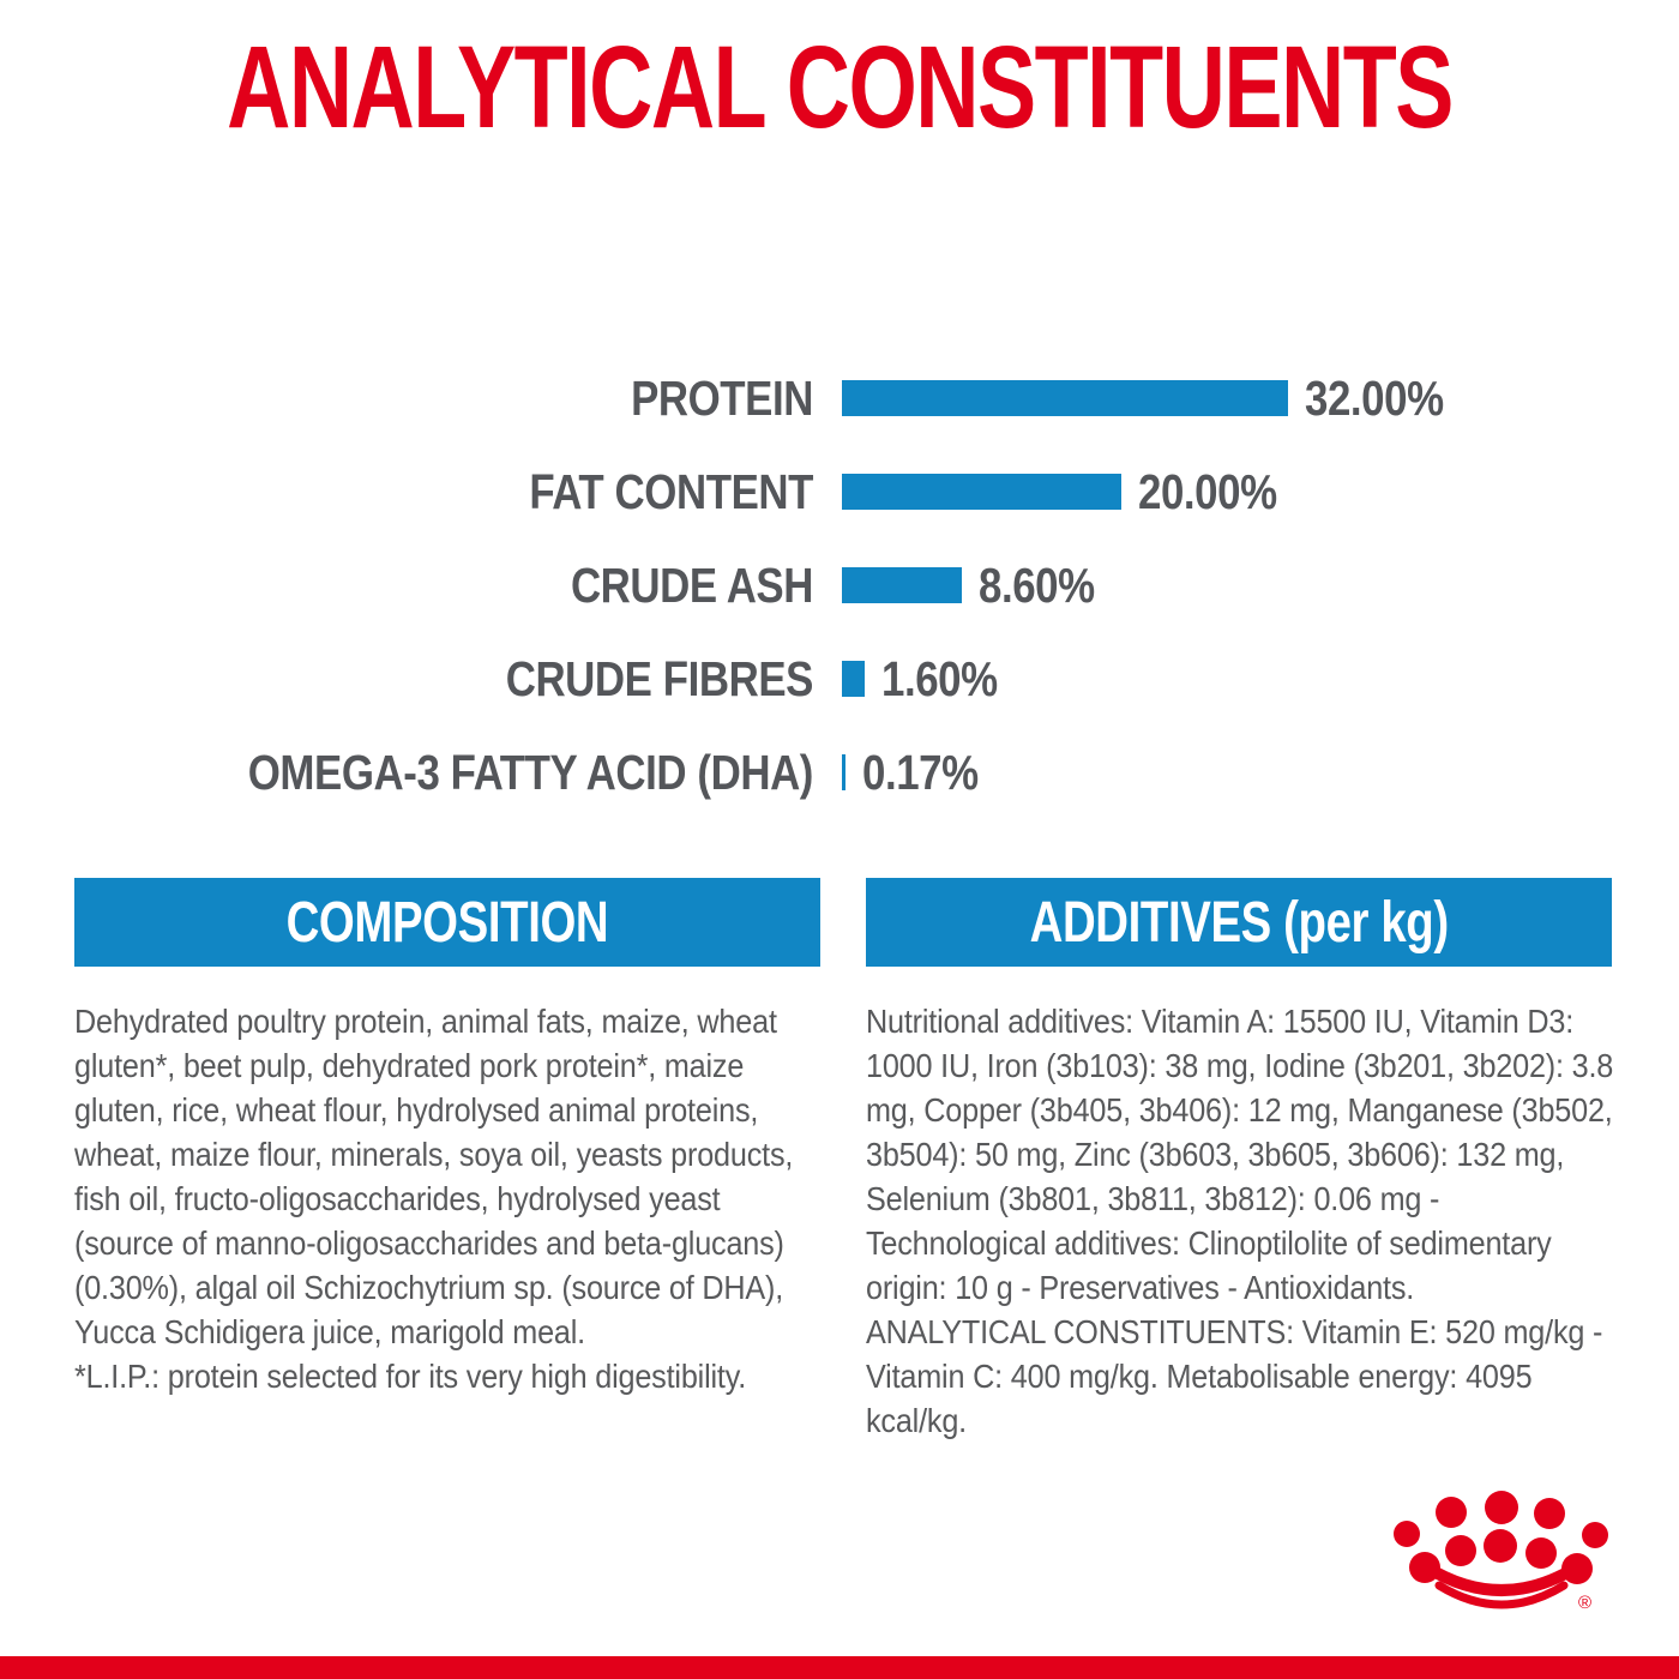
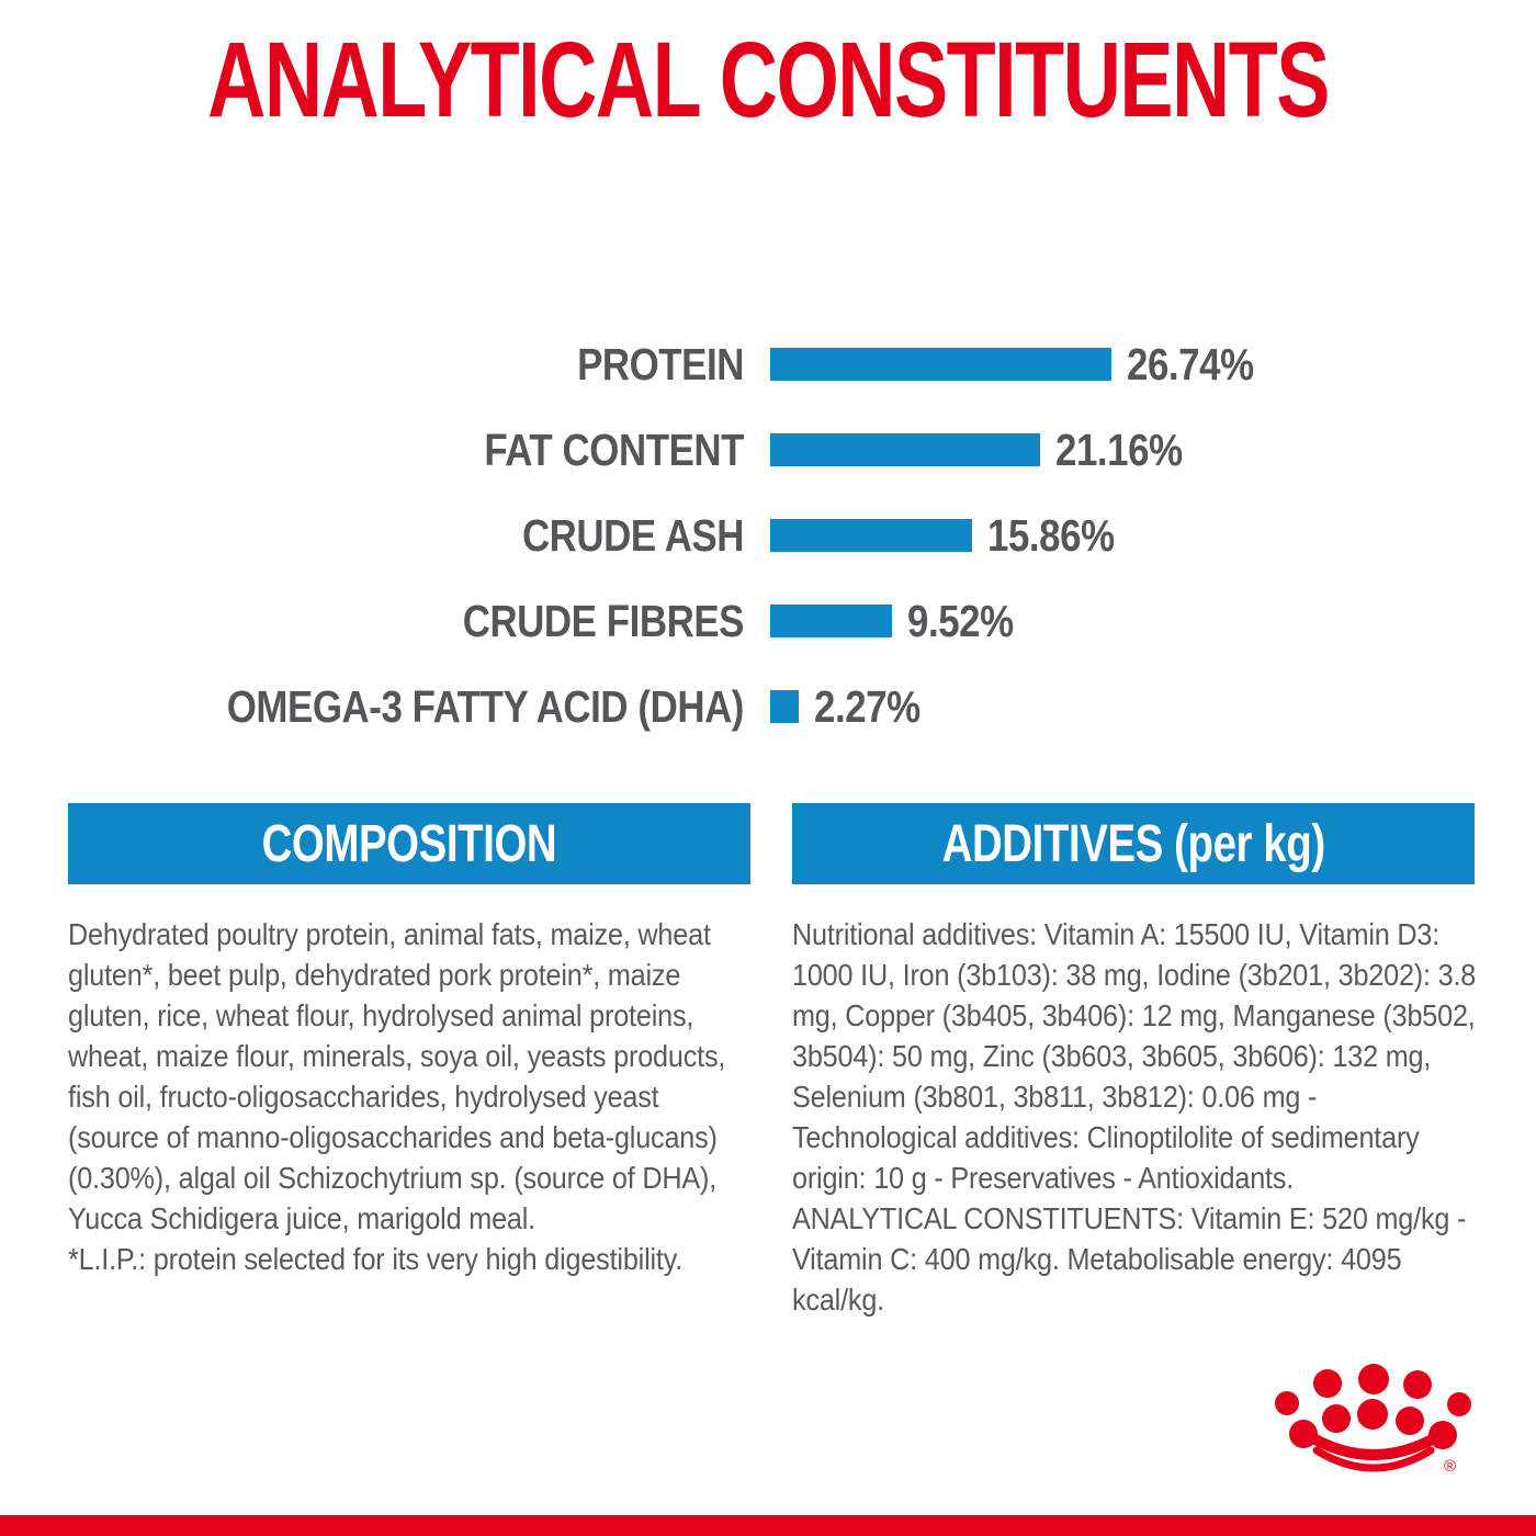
PROTEIN: 32.00% -> 26.74%
FAT CONTENT: 20.00% -> 21.16%
CRUDE ASH: 8.60% -> 15.86%
CRUDE FIBRES: 1.60% -> 9.52%
OMEGA-3 FATTY ACID (DHA): 0.17% -> 2.27%
